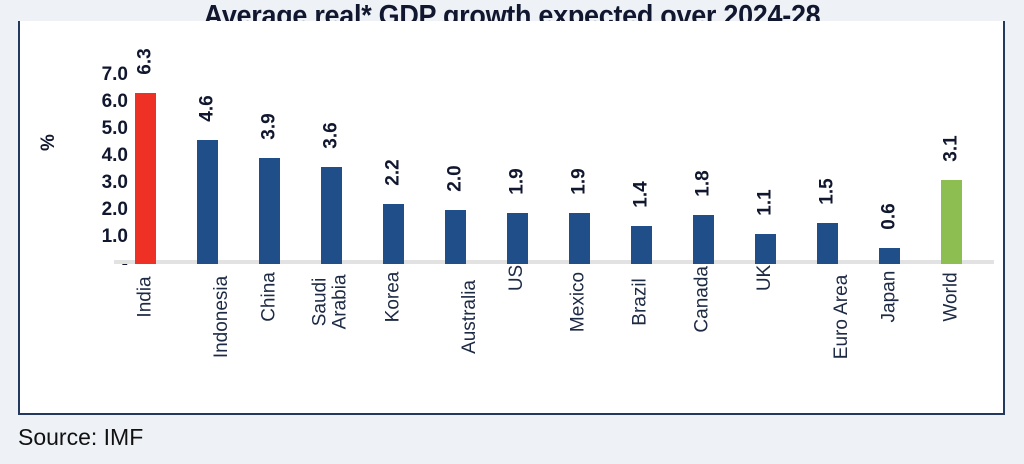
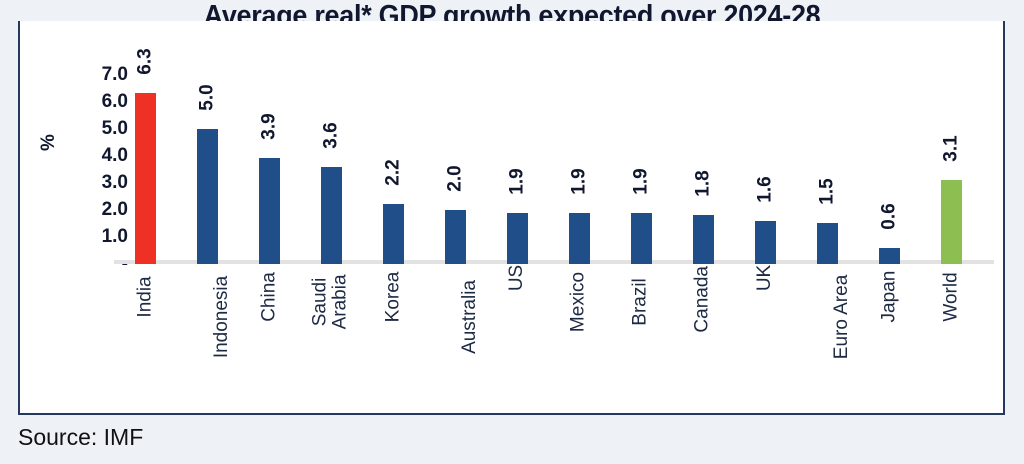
Indonesia: 4.6 -> 5.0
Brazil: 1.4 -> 1.9
UK: 1.1 -> 1.6
